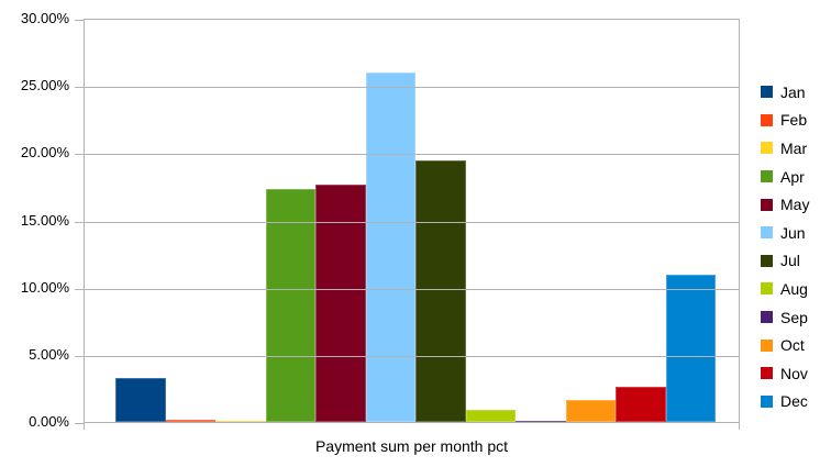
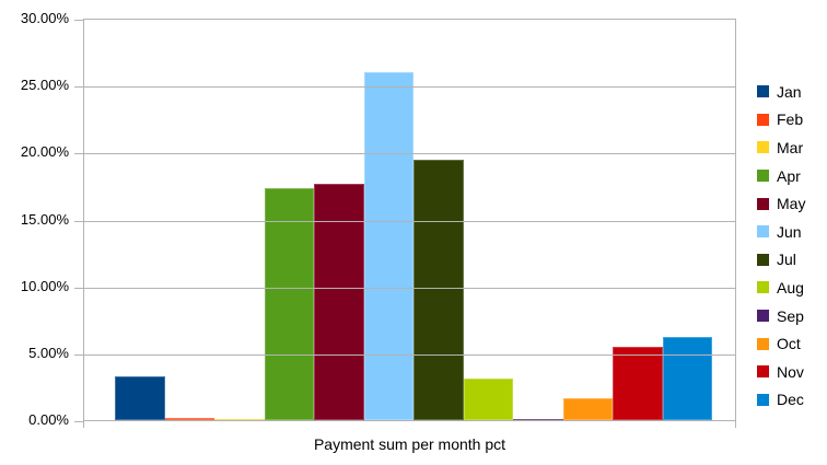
Aug: 0.9% -> 3.1%
Nov: 2.6% -> 5.5%
Dec: 11.0% -> 6.2%
